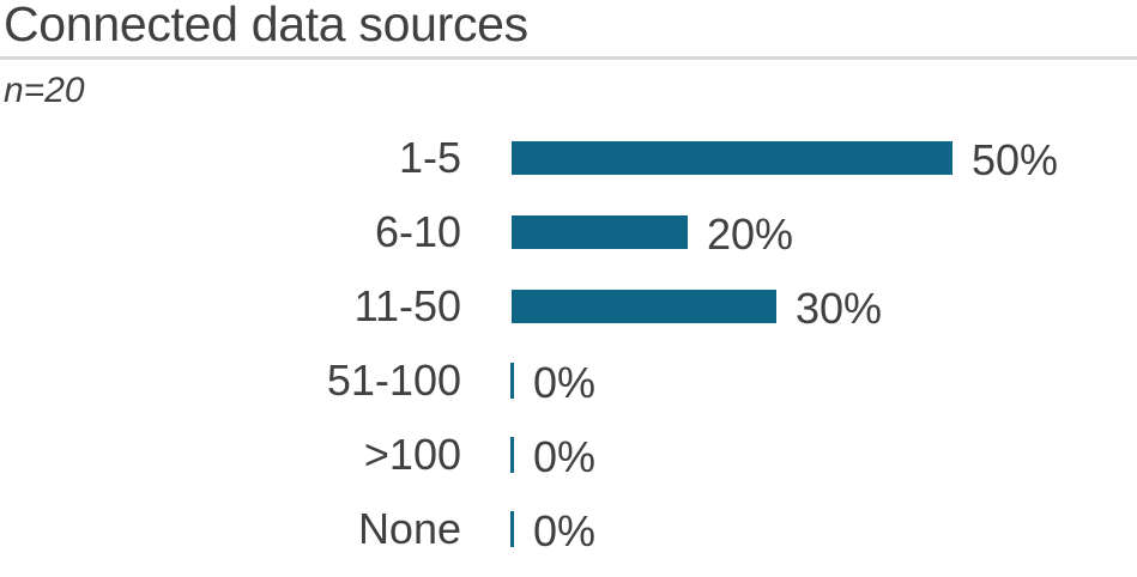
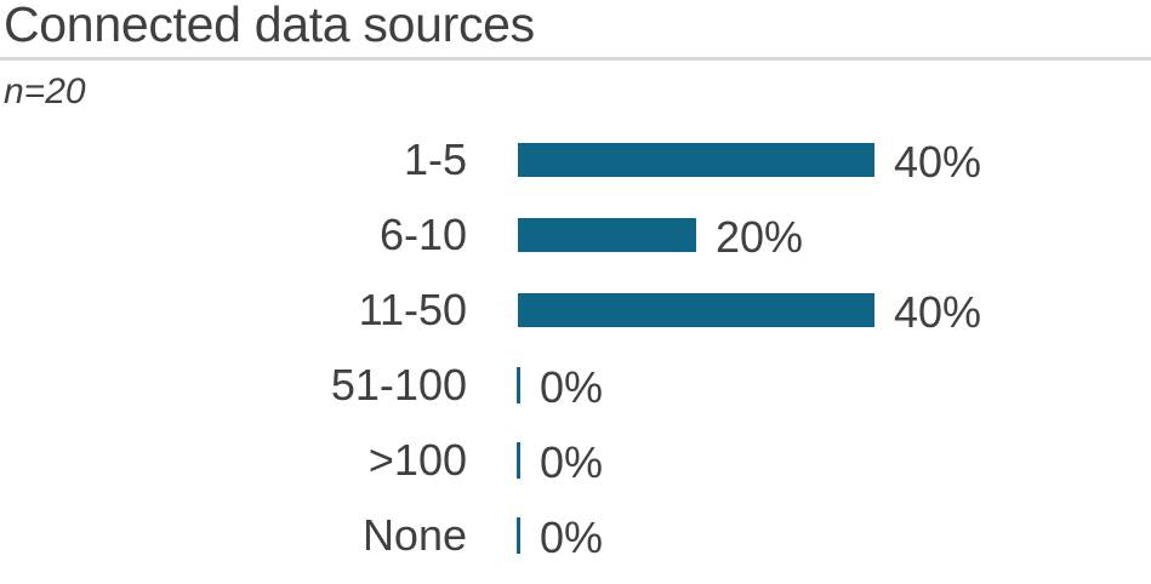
1-5: 50% -> 40%
11-50: 30% -> 40%
